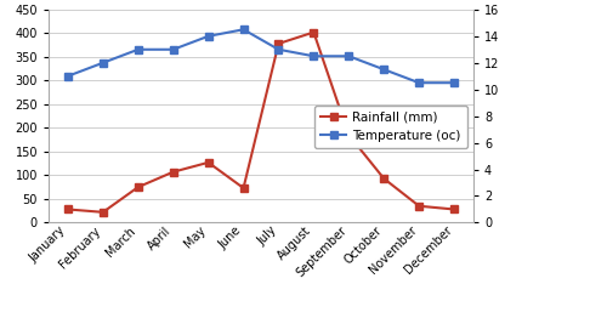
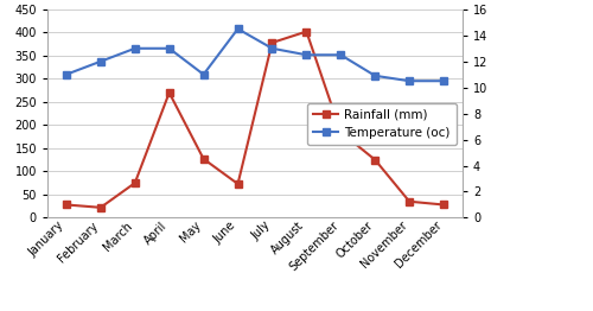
Rainfall (mm)/April: 107 -> 270
Temperature (oc)/May: 14.0 -> 11.0
Rainfall (mm)/October: 93 -> 125
Temperature (oc)/October: 11.5 -> 10.9
